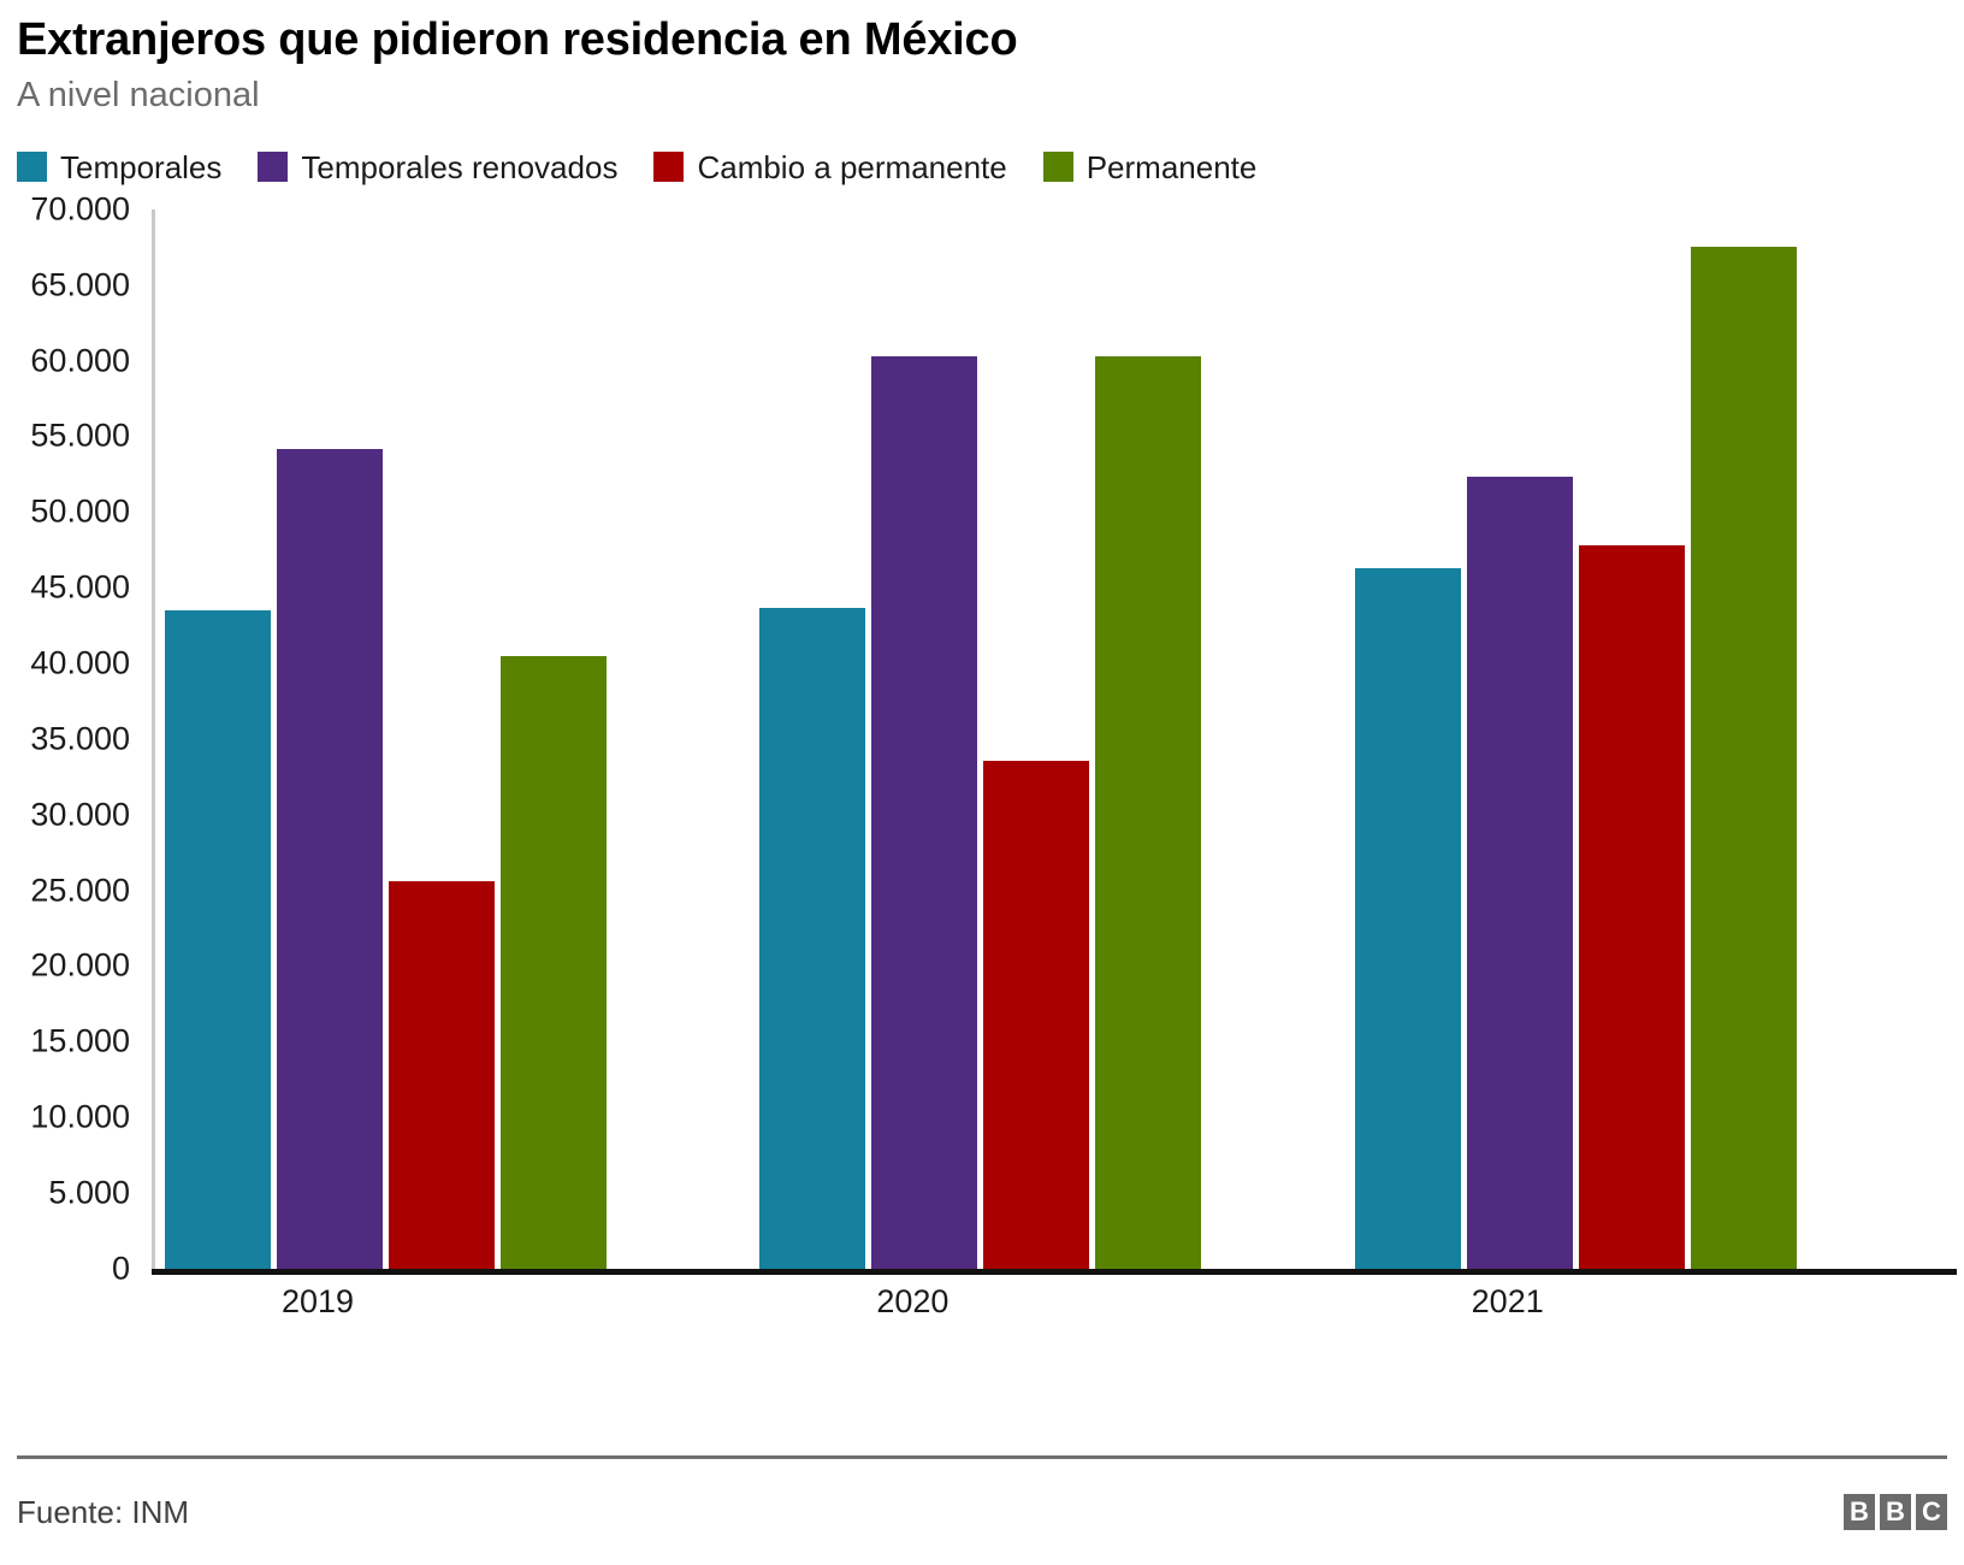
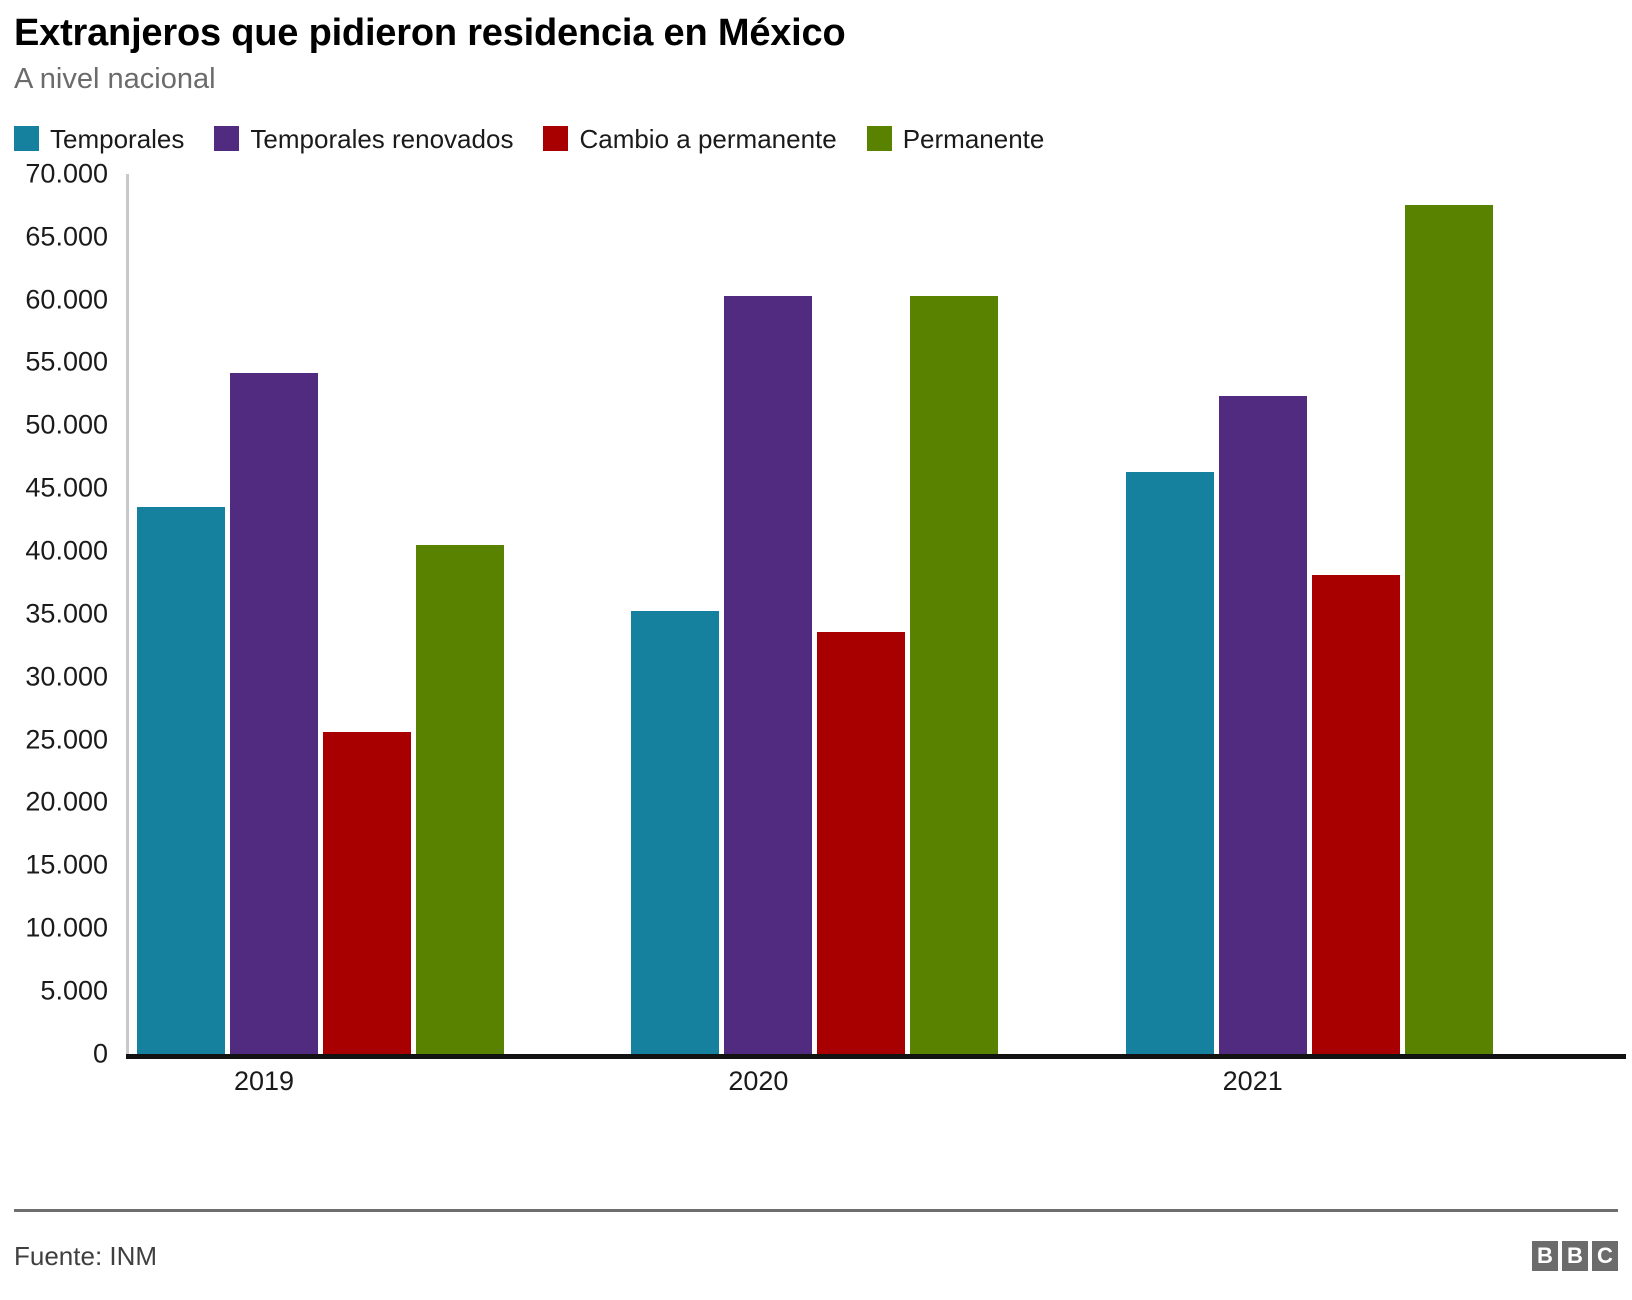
Temporales/2020: 43700 -> 35200
Cambio a permanente/2021: 47800 -> 38100
